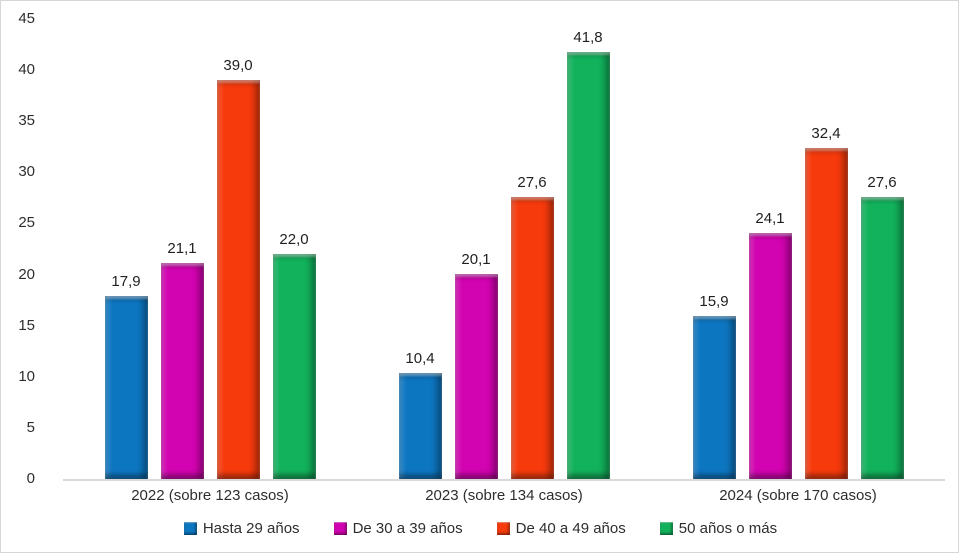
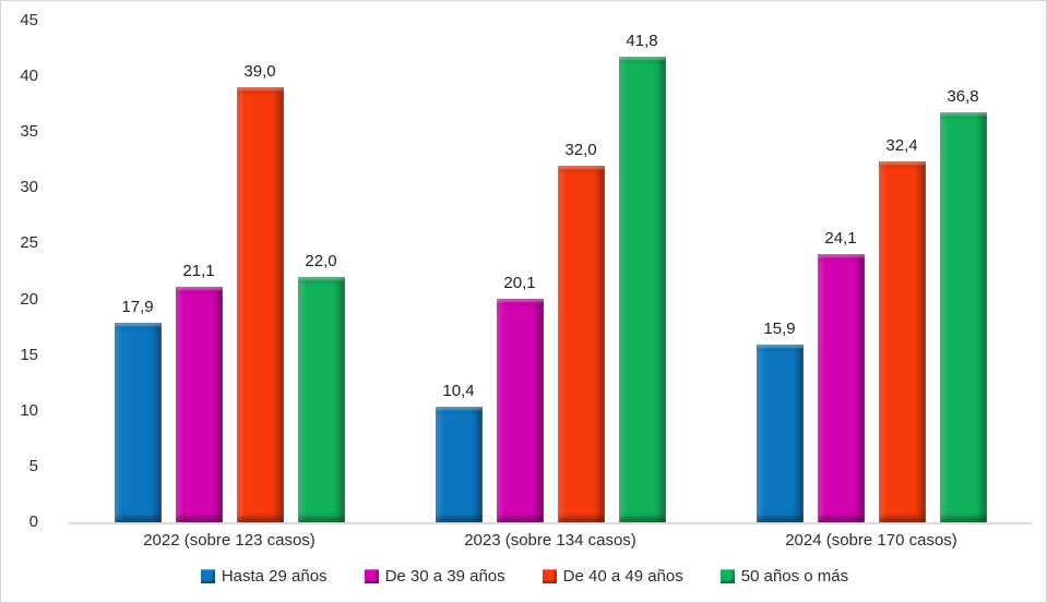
De 40 a 49 años/2023 (sobre 134 casos): 27,6 -> 32,0
50 años o más/2024 (sobre 170 casos): 27,6 -> 36,8
